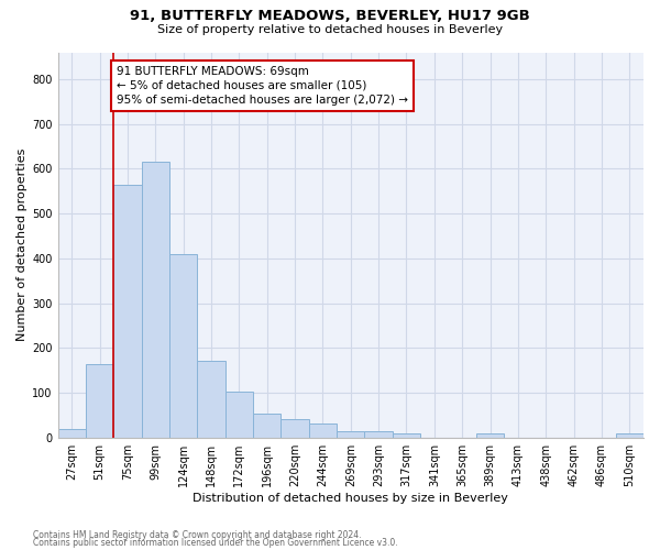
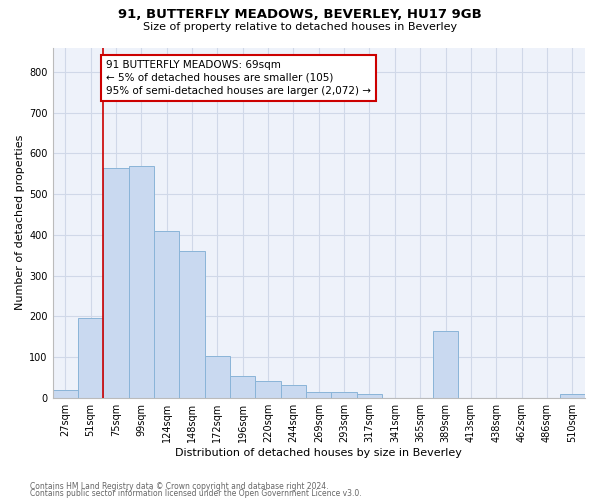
51sqm: 163 -> 195
99sqm: 615 -> 570
148sqm: 170 -> 360
389sqm: 9 -> 165
